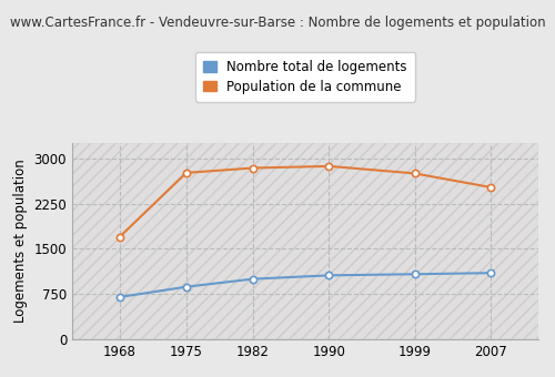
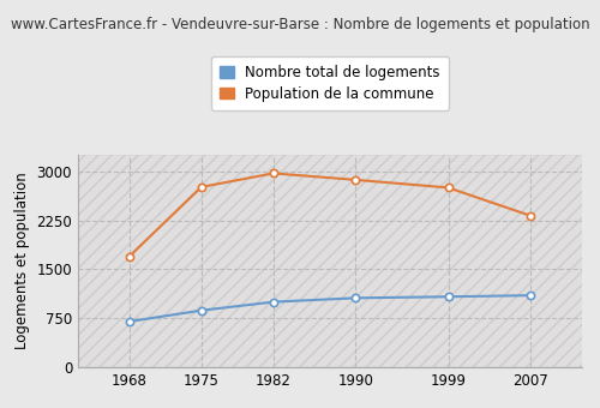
Population de la commune/1982: 2840 -> 2970
Population de la commune/2007: 2520 -> 2320
